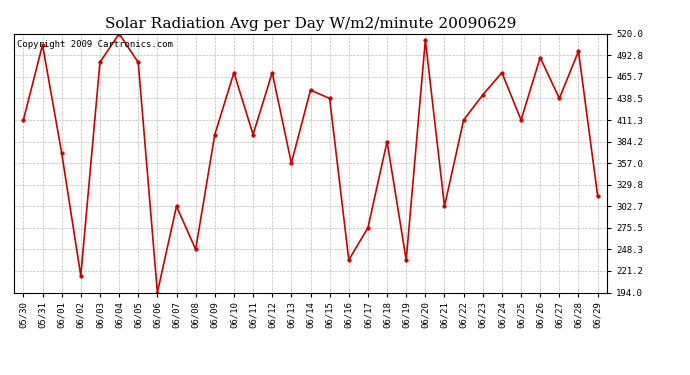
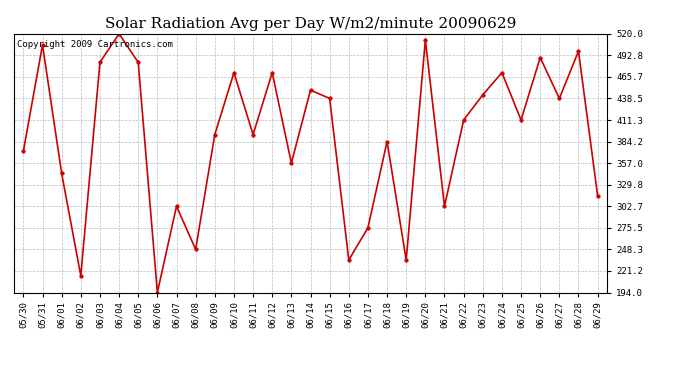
05/30: 411 -> 372
06/01: 370 -> 344
